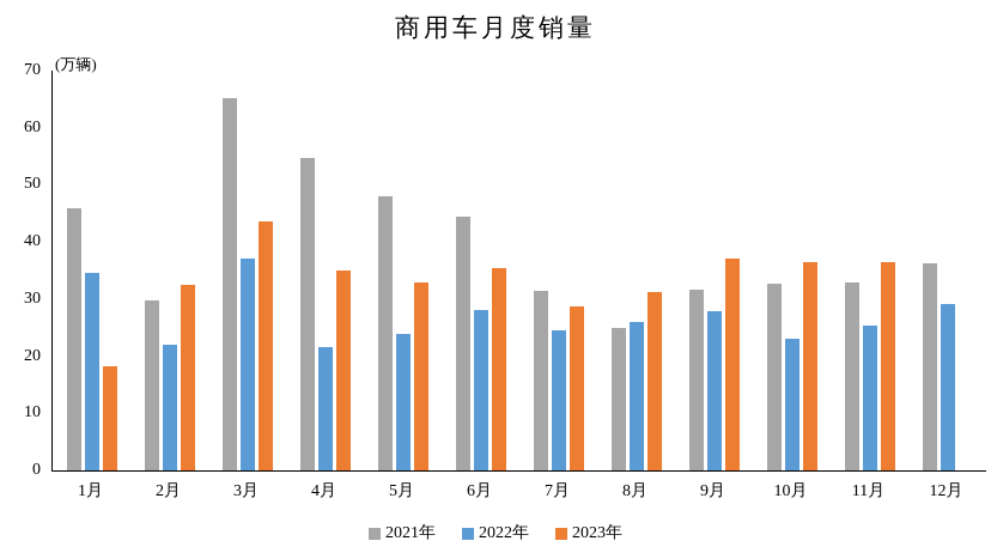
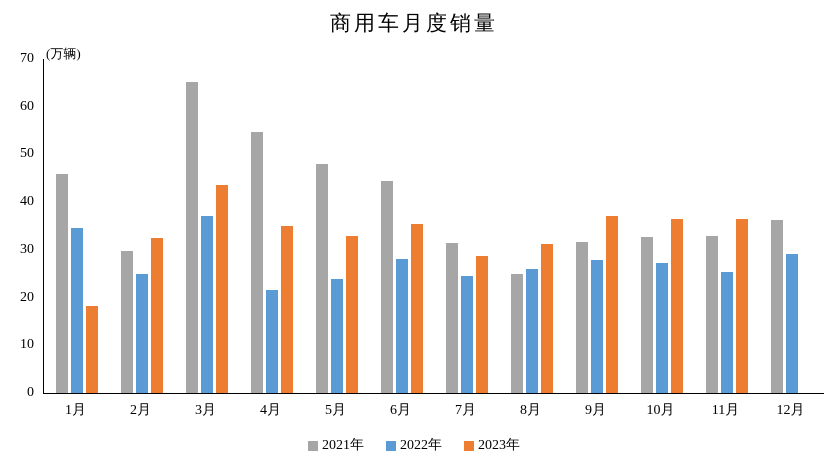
2022年/2月: 22 -> 25
2022年/10月: 23 -> 27
